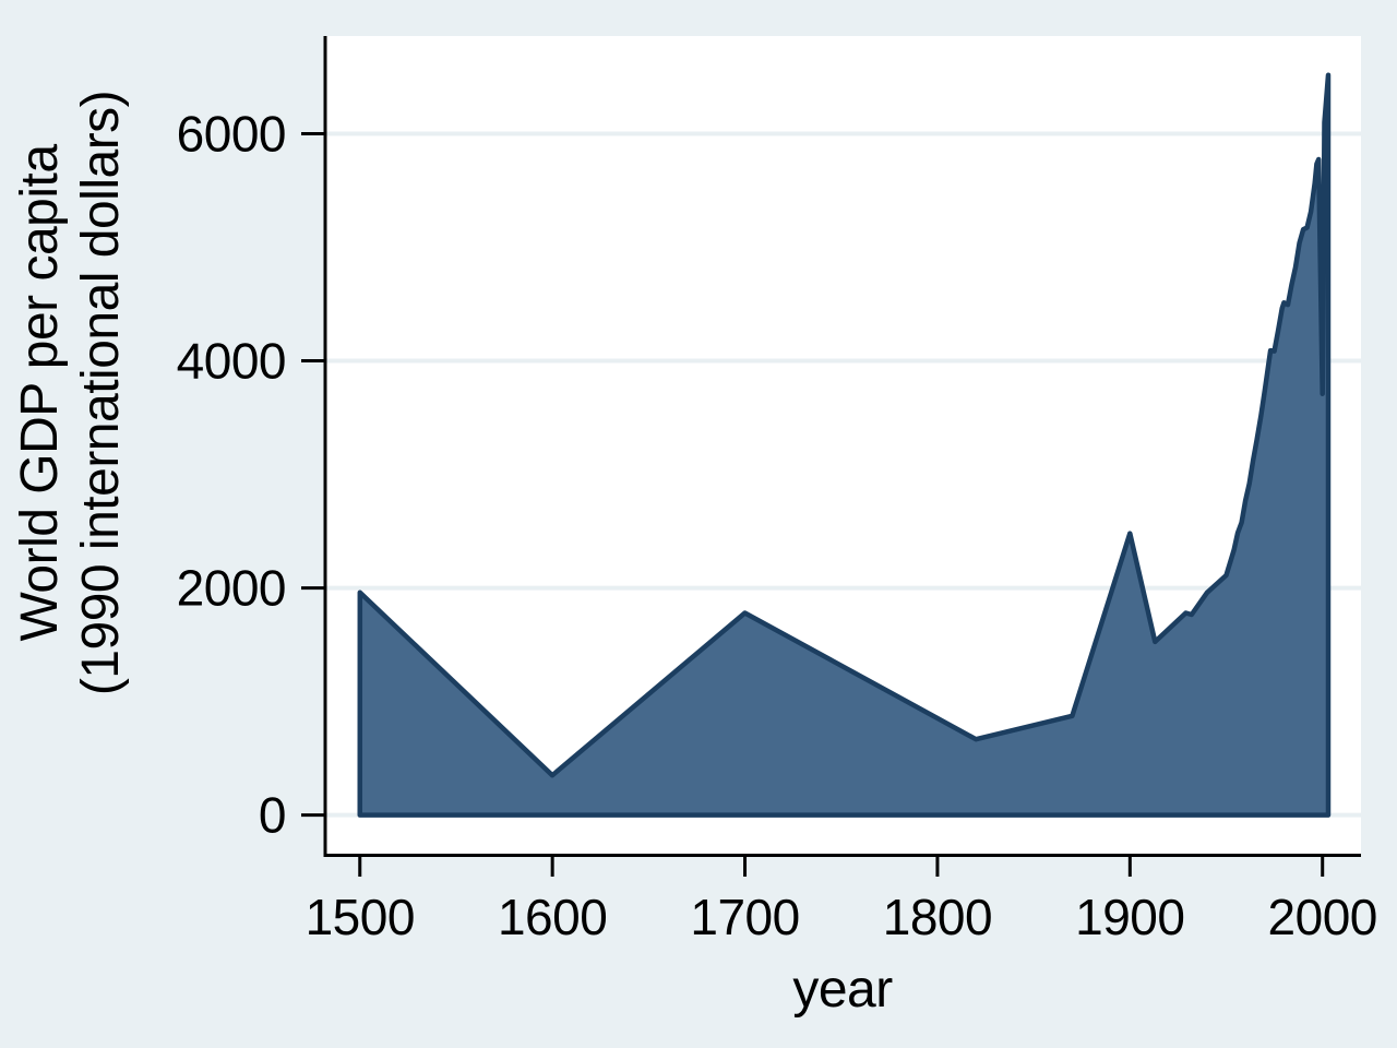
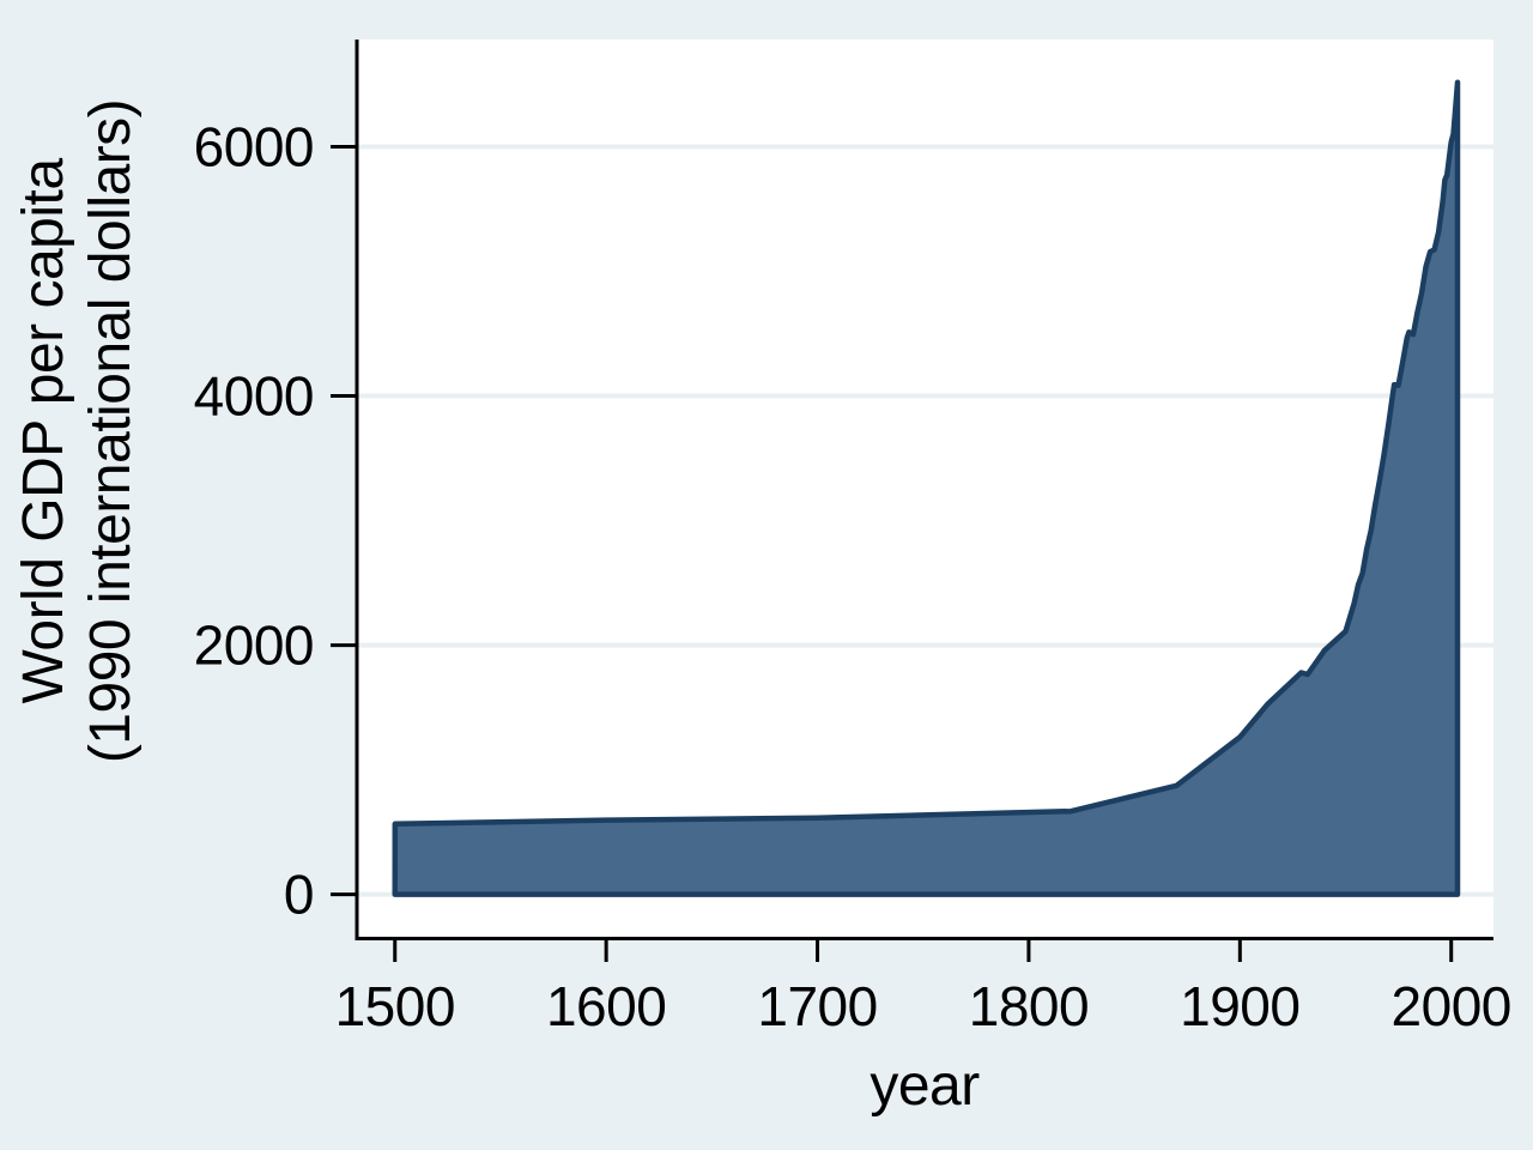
1500: 1960 -> 570
1600: 350 -> 600
1700: 1780 -> 620
1900: 2480 -> 1260
2000: 3710 -> 6040
